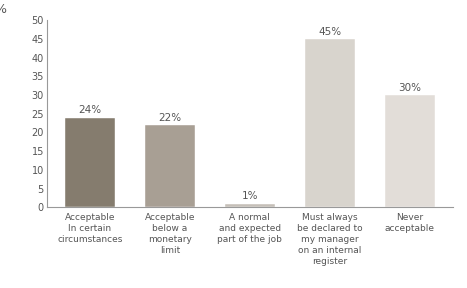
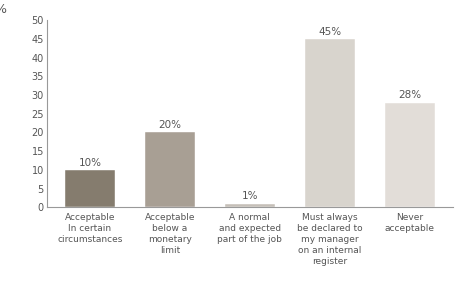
Acceptable In certain circumstances: 24% -> 10%
Acceptable below a monetary limit: 22% -> 20%
Never acceptable: 30% -> 28%
